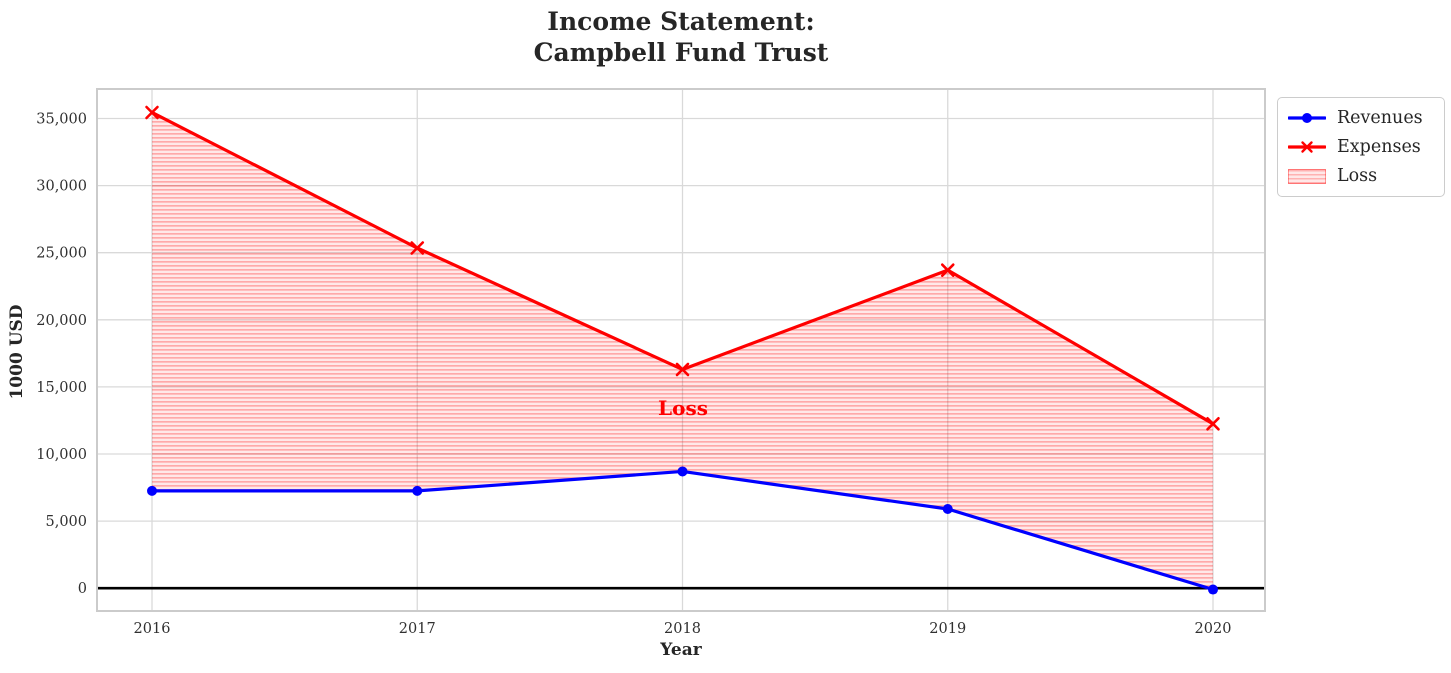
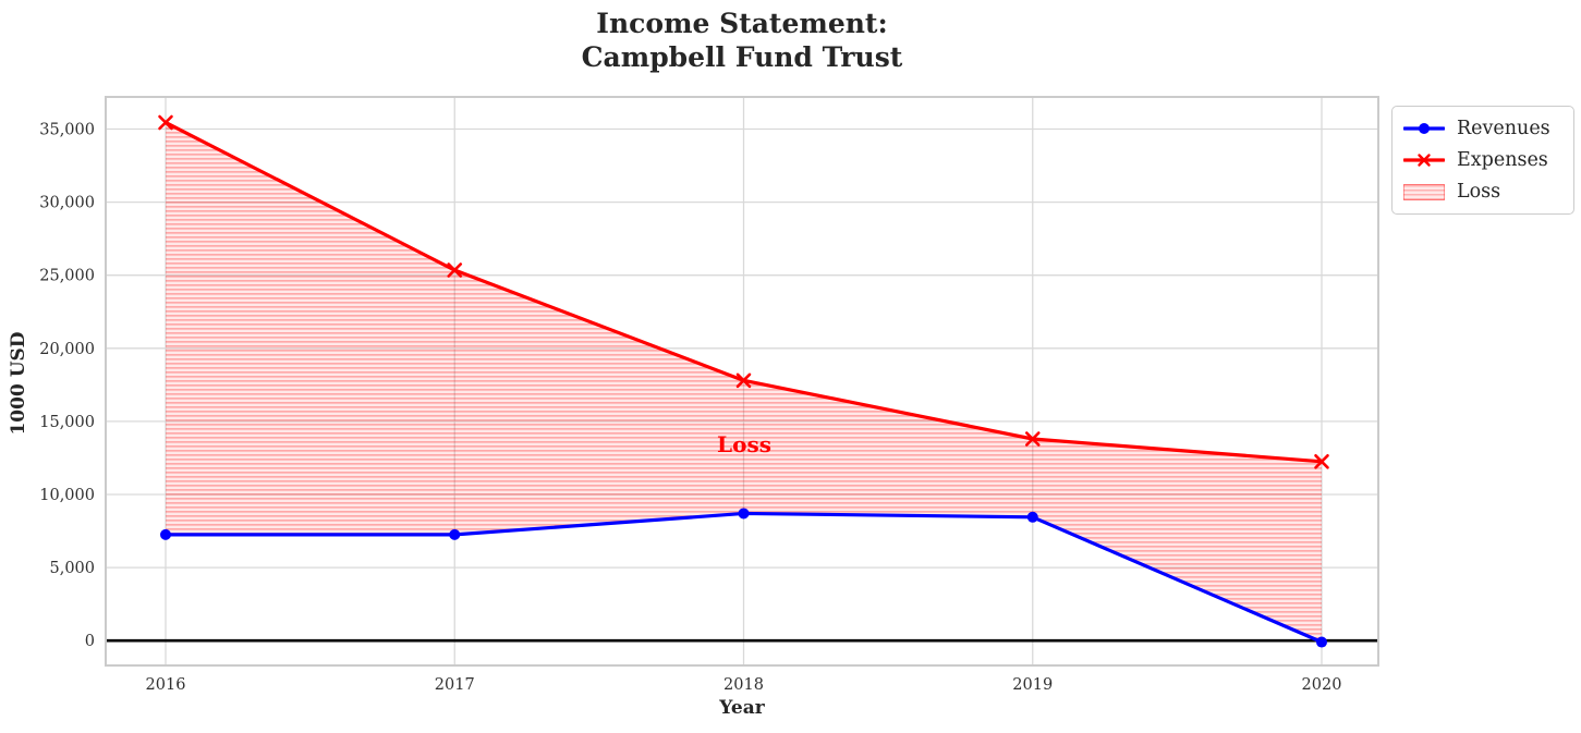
Expenses/2018: 16300 -> 17800
Revenues/2019: 5900 -> 8400
Expenses/2019: 23700 -> 13800
